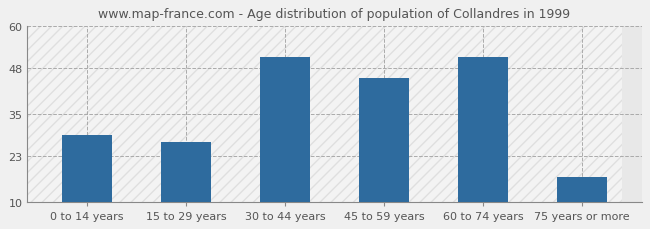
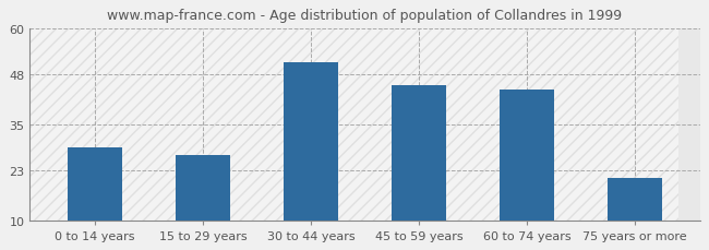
60 to 74 years: 51 -> 44
75 years or more: 17 -> 21
